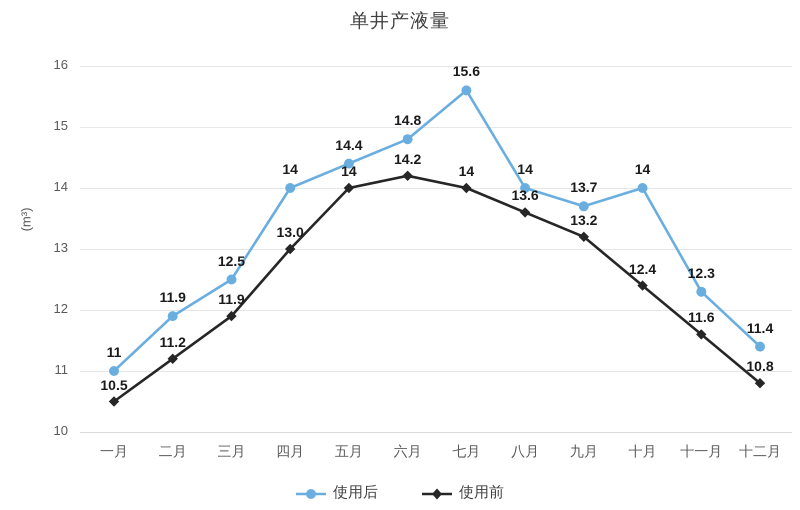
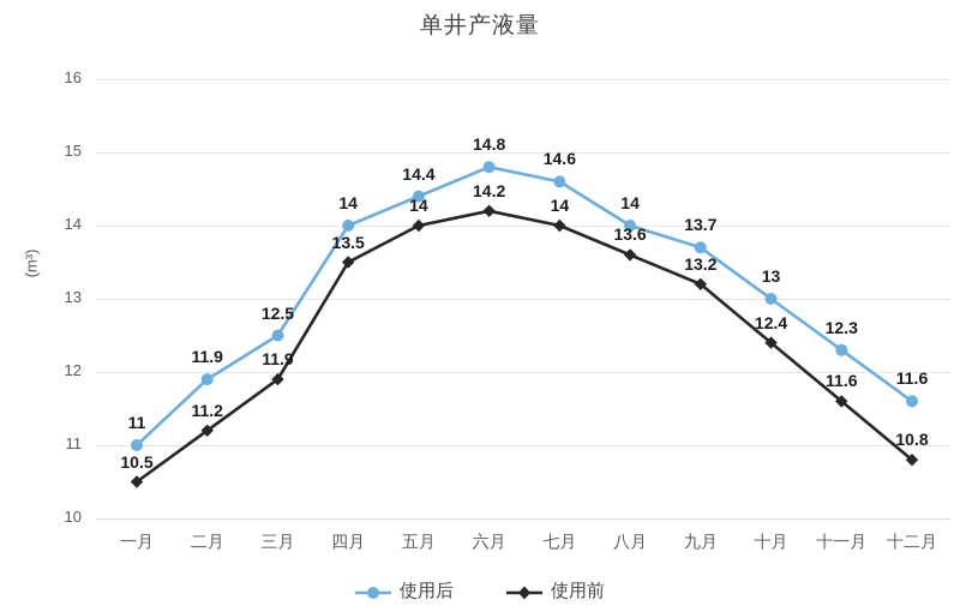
使用前/四月: 13.0 -> 13.5
使用后/七月: 15.6 -> 14.6
使用后/十月: 14 -> 13
使用后/十二月: 11.4 -> 11.6
